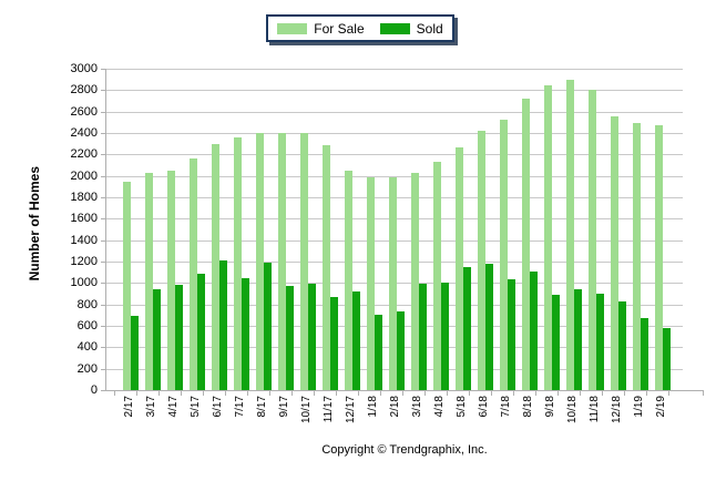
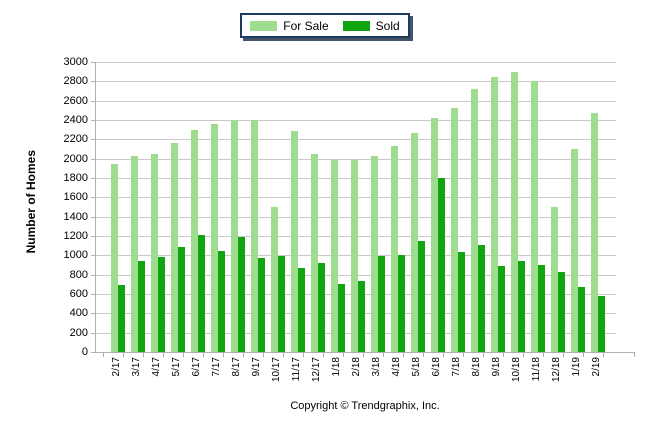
For Sale/10/17: 2400 -> 1500
Sold/6/18: 1200 -> 1800
For Sale/12/18: 2600 -> 1500
For Sale/1/19: 2500 -> 2100
